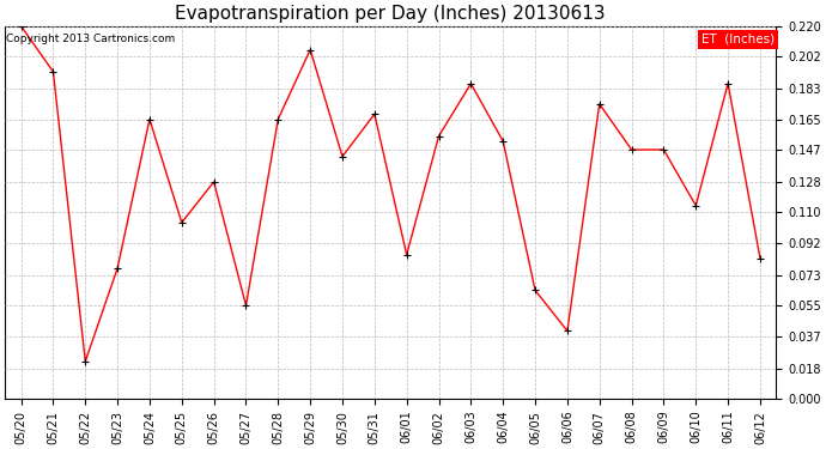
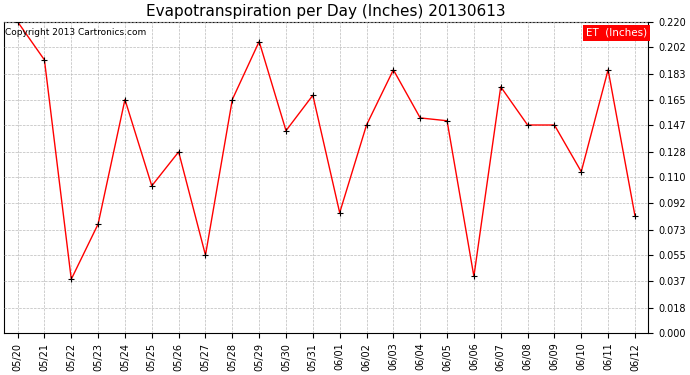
05/22: 0.022 -> 0.038
06/02: 0.155 -> 0.147
06/05: 0.064 -> 0.150
